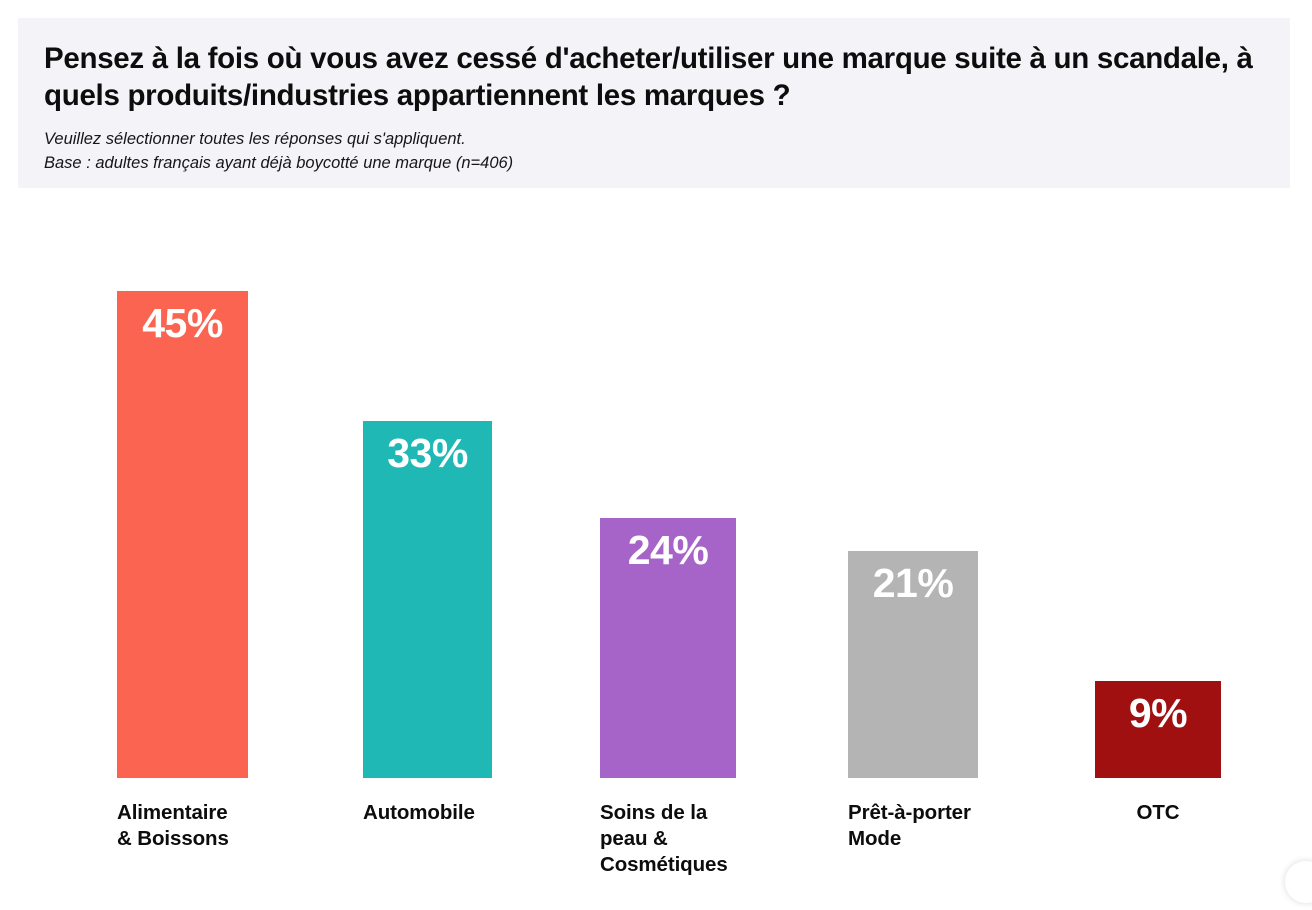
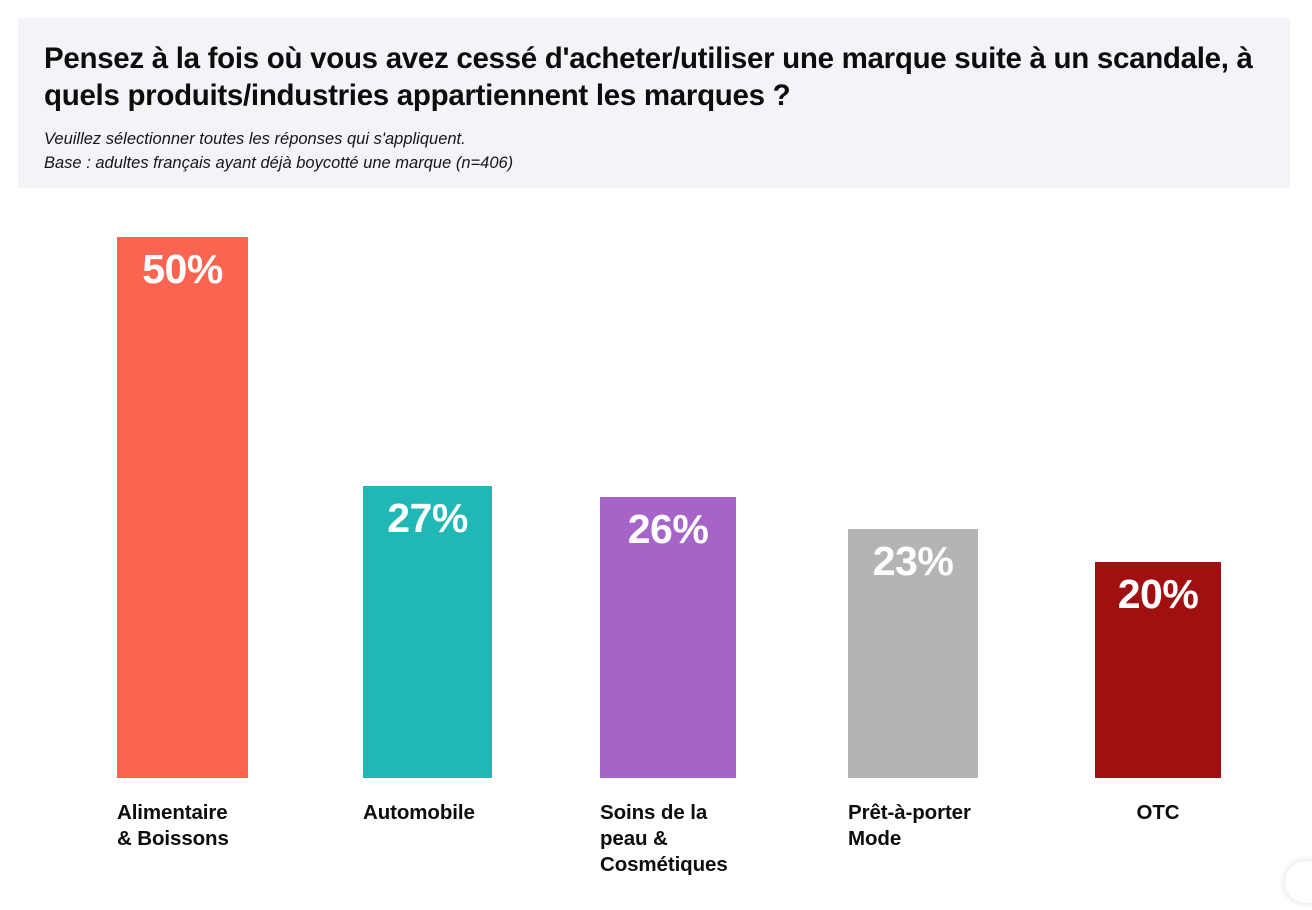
Alimentaire & Boissons: 45% -> 50%
Automobile: 33% -> 27%
Soins de la peau & Cosmétiques: 24% -> 26%
Prêt-à-porter Mode: 21% -> 23%
OTC: 9% -> 20%
